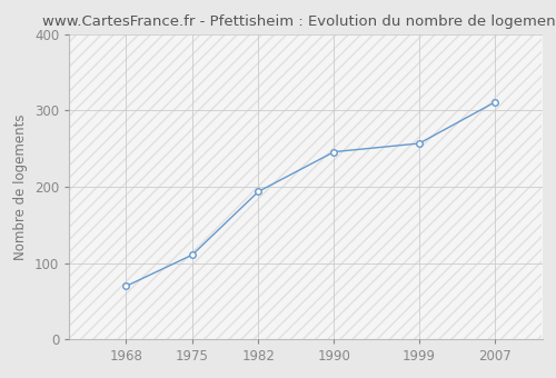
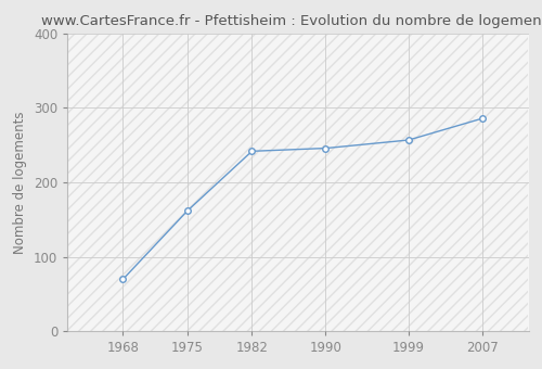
1975: 111 -> 162
1982: 194 -> 242
2007: 311 -> 286
